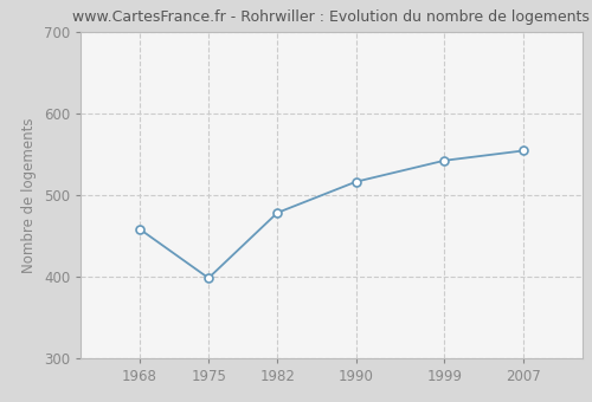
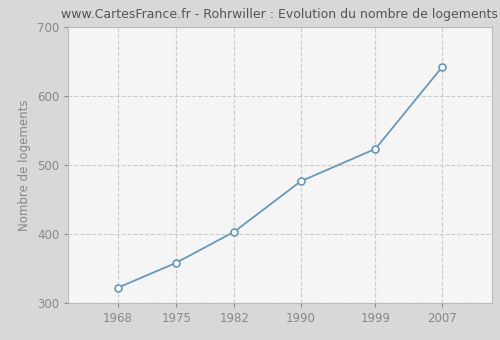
1968: 458 -> 322
1975: 398 -> 358
1982: 478 -> 403
1990: 516 -> 476
1999: 542 -> 523
2007: 554 -> 641
